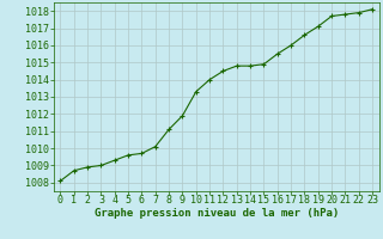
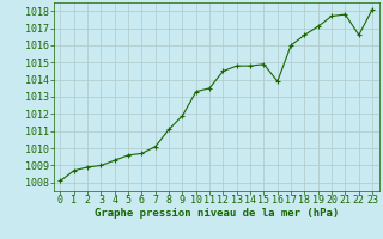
11: 1014.0 -> 1013.5
16: 1015.5 -> 1013.9
22: 1017.9 -> 1016.6
